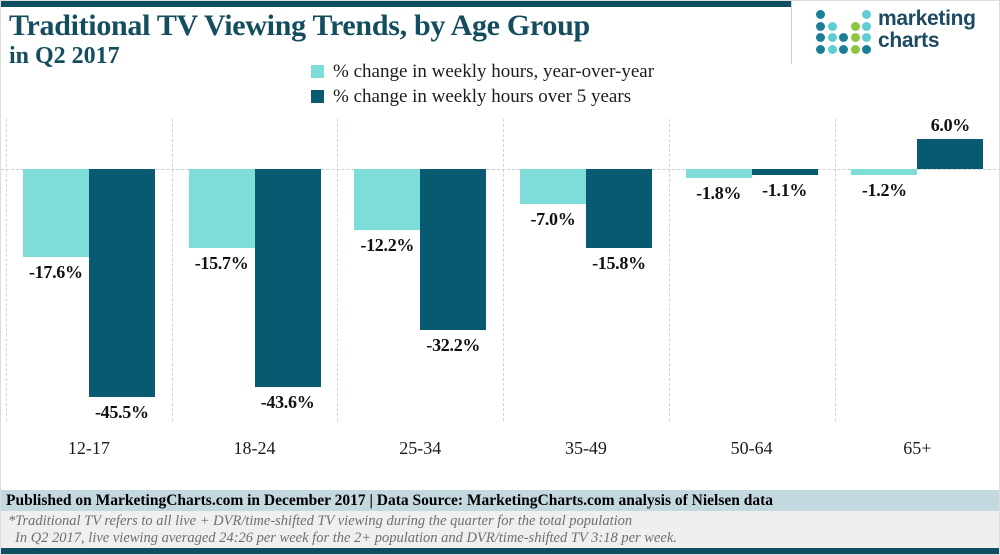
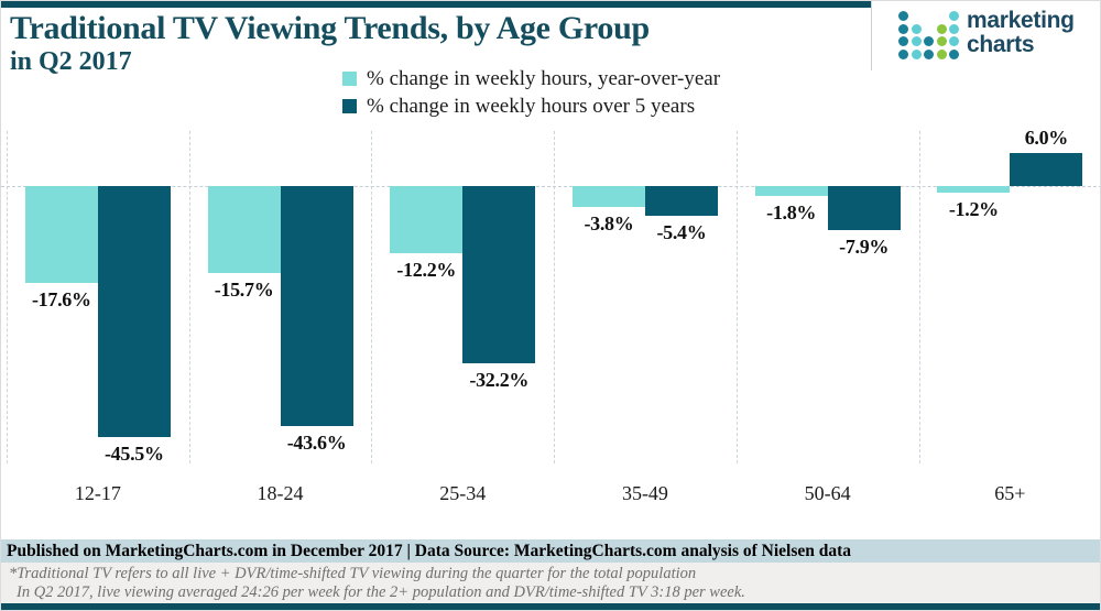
% change in weekly hours, year-over-year/35-49: -7.0% -> -3.8%
% change in weekly hours over 5 years/35-49: -15.8% -> -5.4%
% change in weekly hours over 5 years/50-64: -1.1% -> -7.9%
